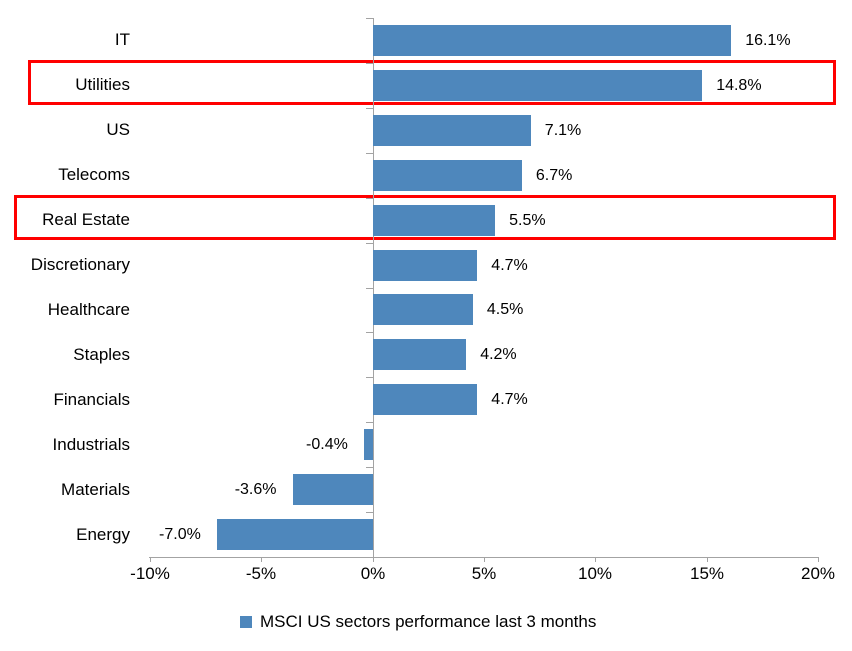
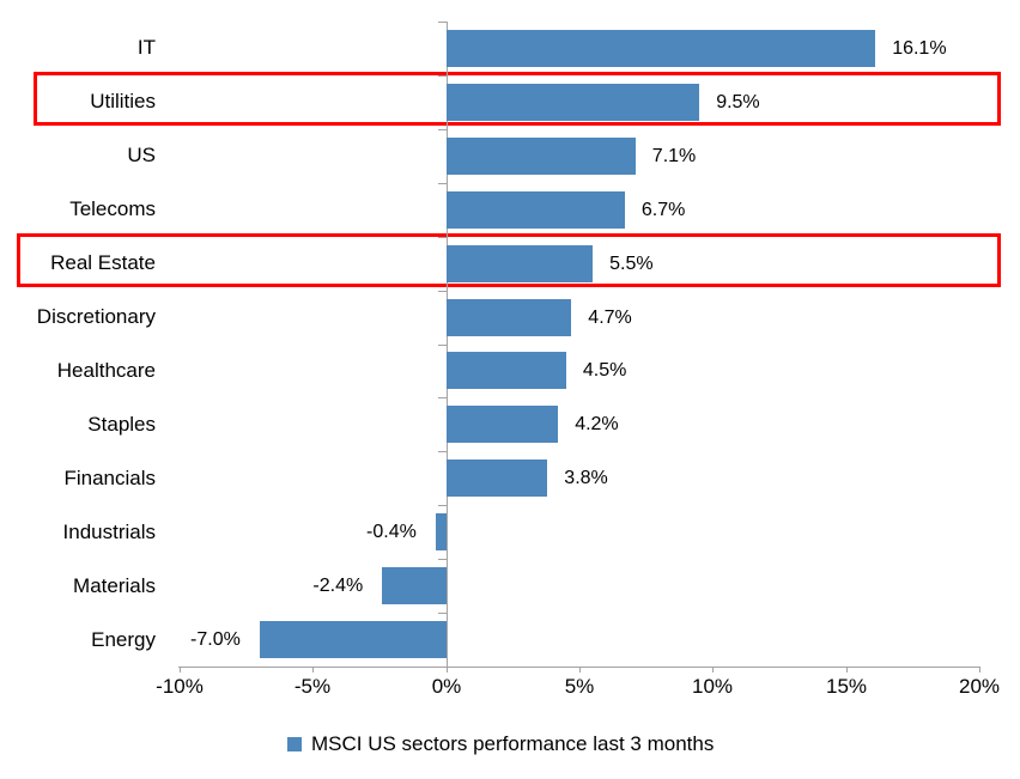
Utilities: 14.8% -> 9.5%
Financials: 4.7% -> 3.8%
Materials: -3.6% -> -2.4%
